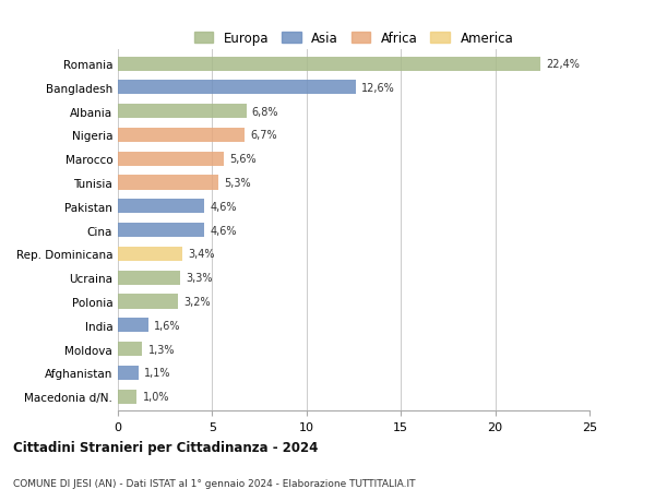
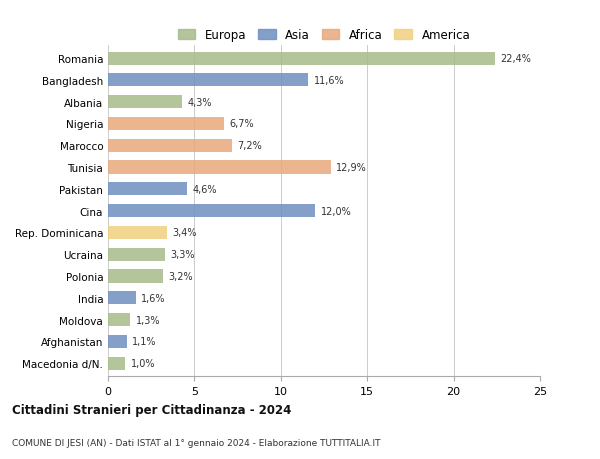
Bangladesh: 12,6% -> 11,6%
Albania: 6,8% -> 4,3%
Marocco: 5,6% -> 7,2%
Tunisia: 5,3% -> 12,9%
Cina: 4,6% -> 12,0%
